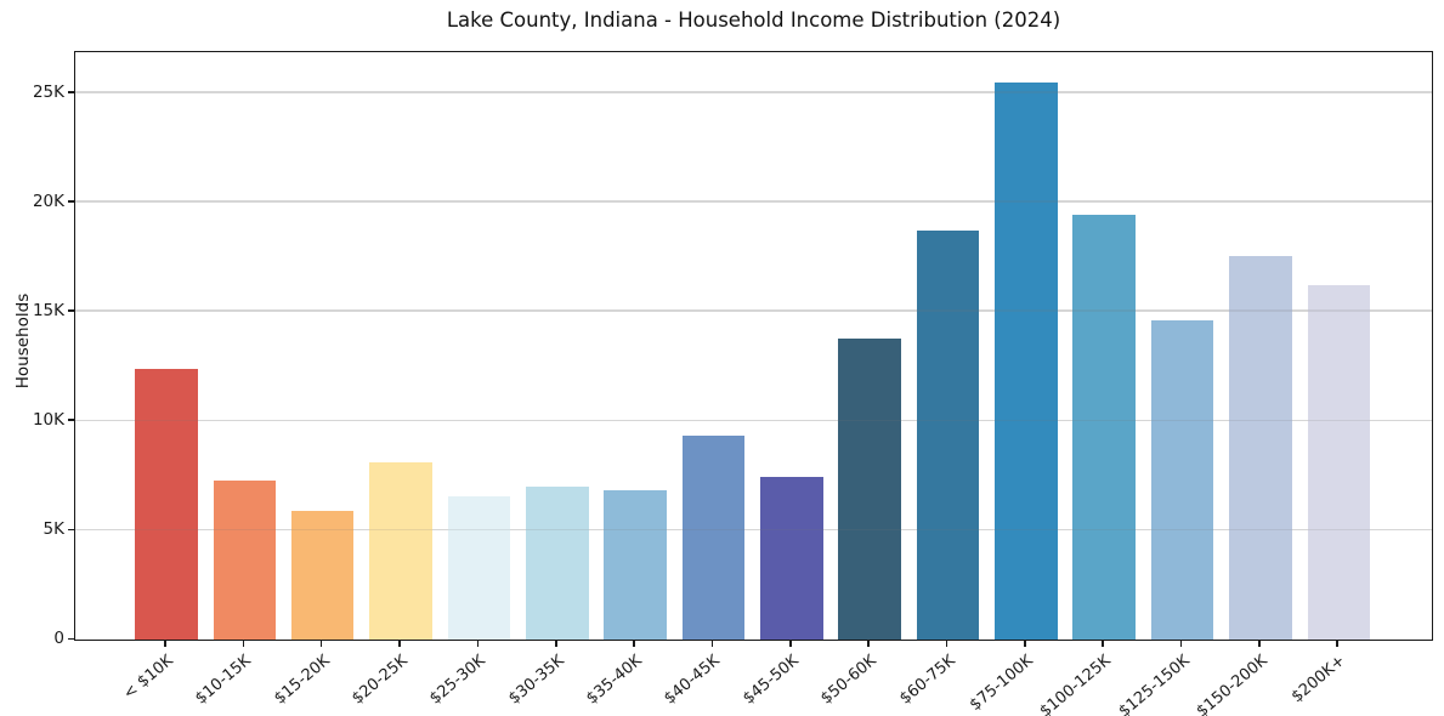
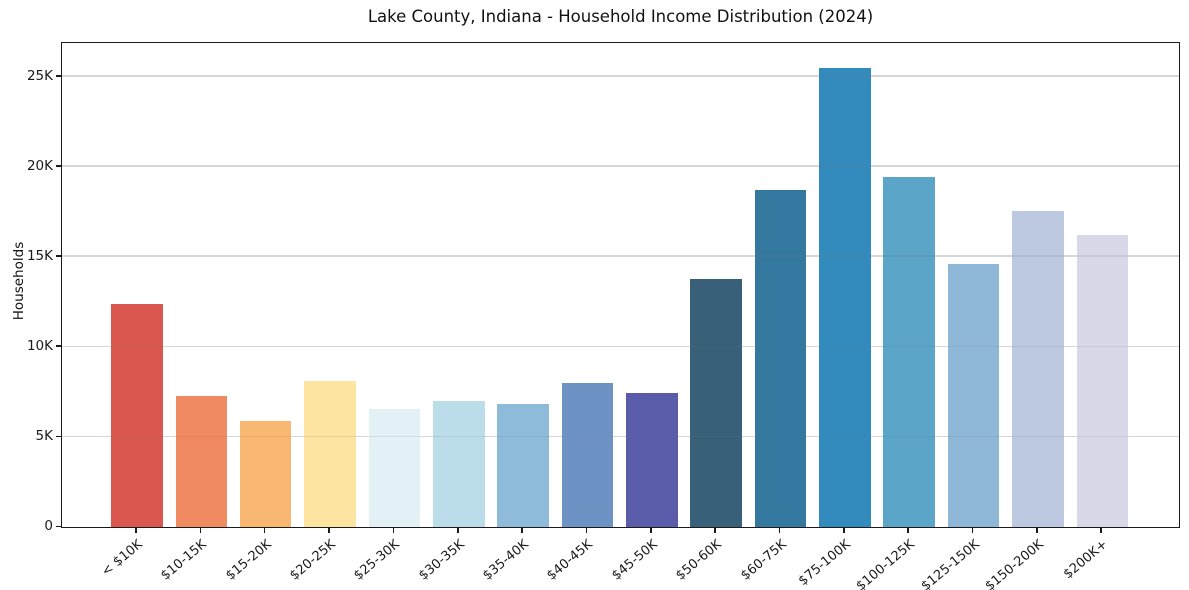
$40-45K: 9.3K -> 8.0K
